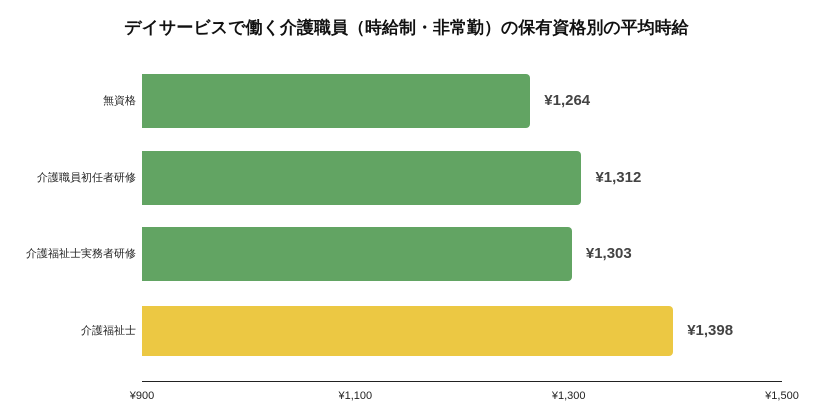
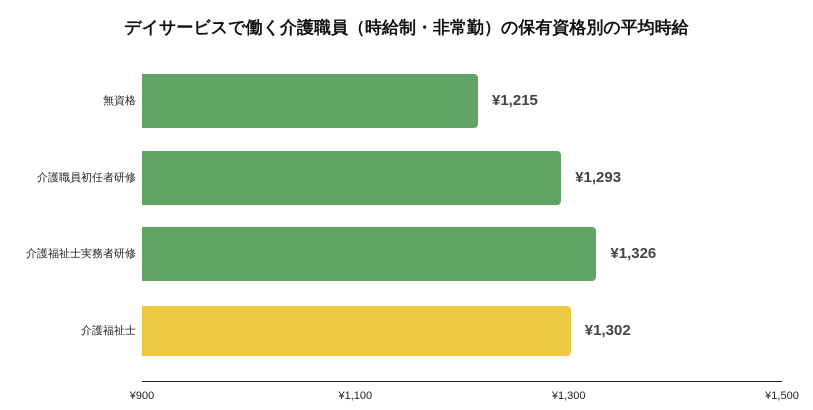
無資格: ¥1,264 -> ¥1,215
介護職員初任者研修: ¥1,312 -> ¥1,293
介護福祉士実務者研修: ¥1,303 -> ¥1,326
介護福祉士: ¥1,398 -> ¥1,302
